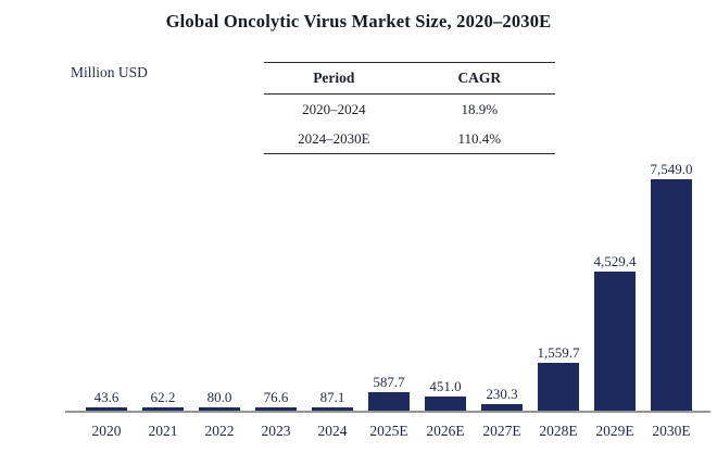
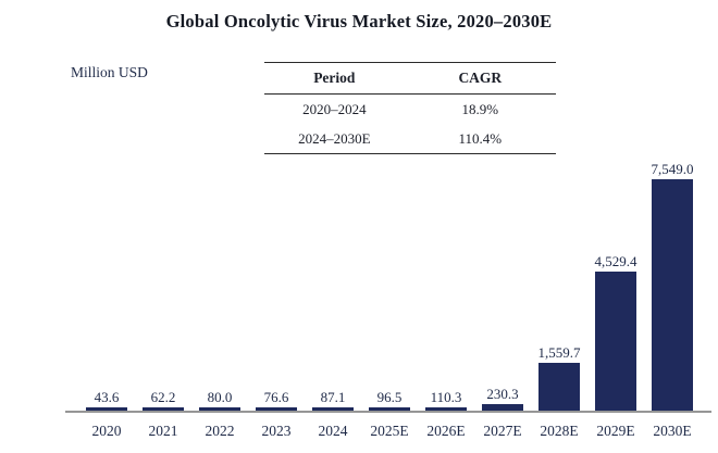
2025E: 587.7 -> 96.5
2026E: 451.0 -> 110.3
